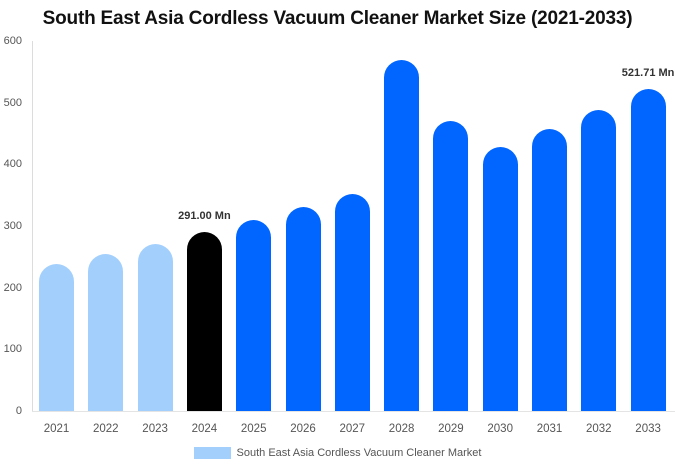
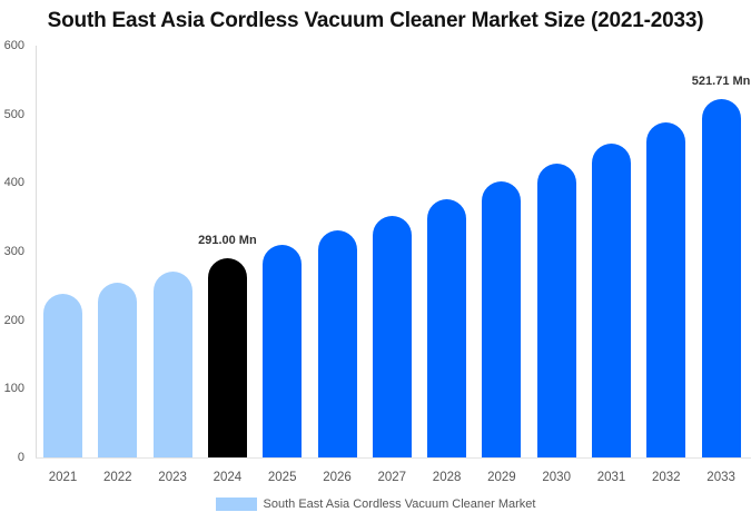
2028: 570 -> 380
2029: 470 -> 400
